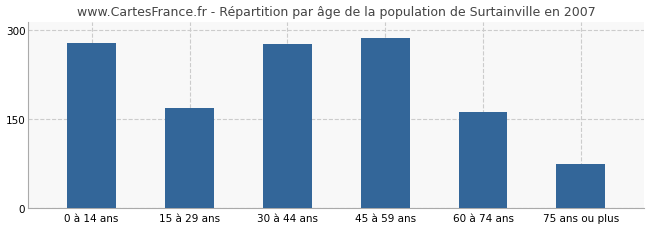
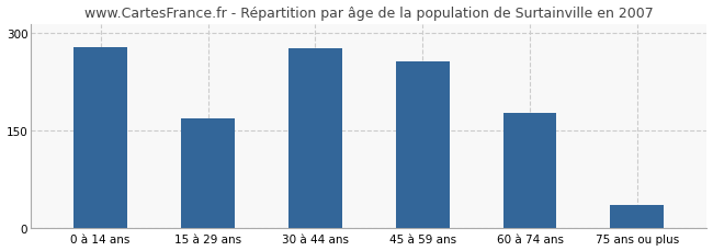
45 à 59 ans: 287 -> 256
60 à 74 ans: 162 -> 178
75 ans ou plus: 75 -> 36
